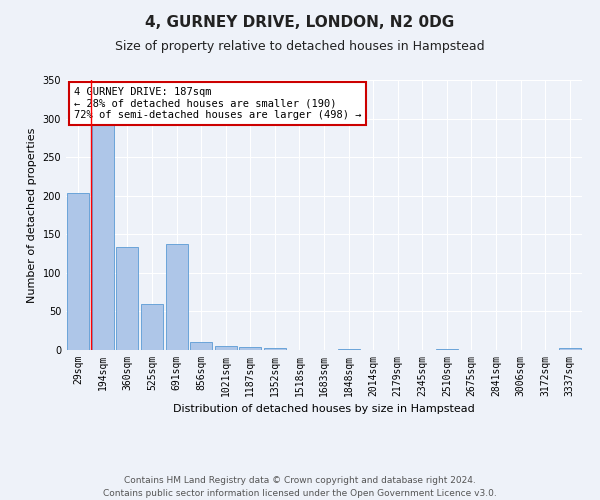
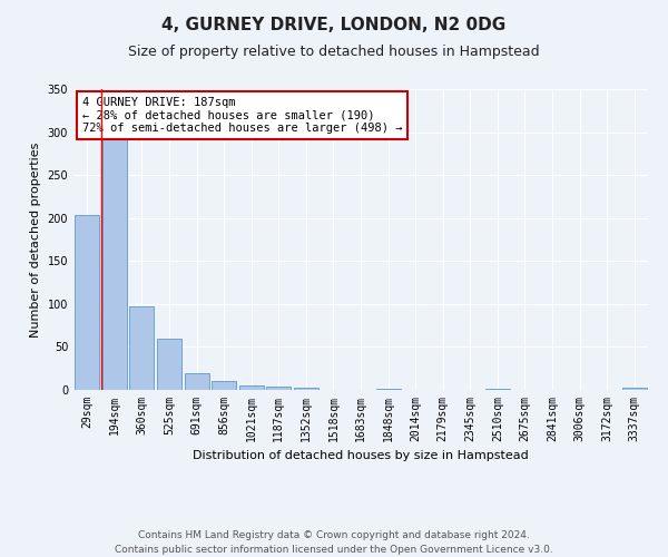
360sqm: 134 -> 97
691sqm: 138 -> 20
